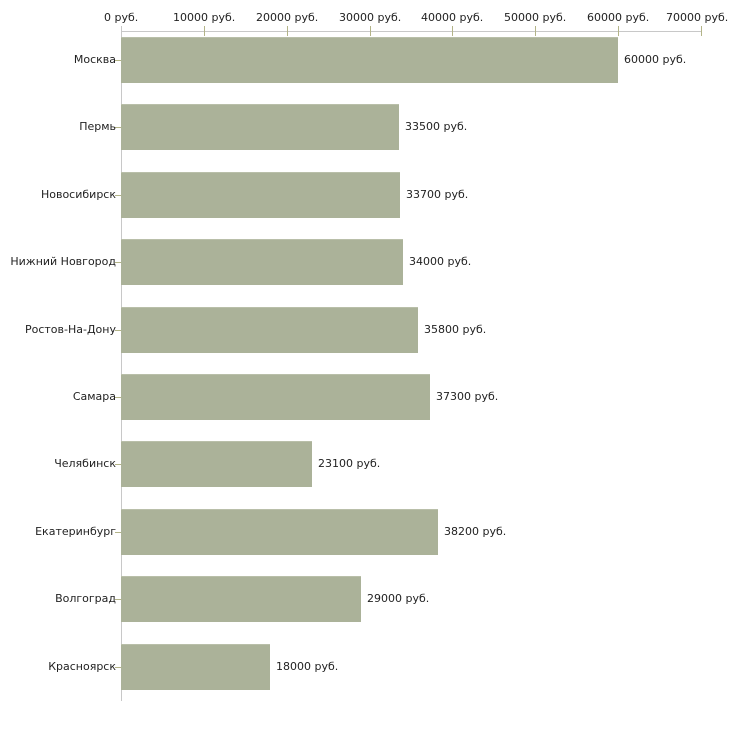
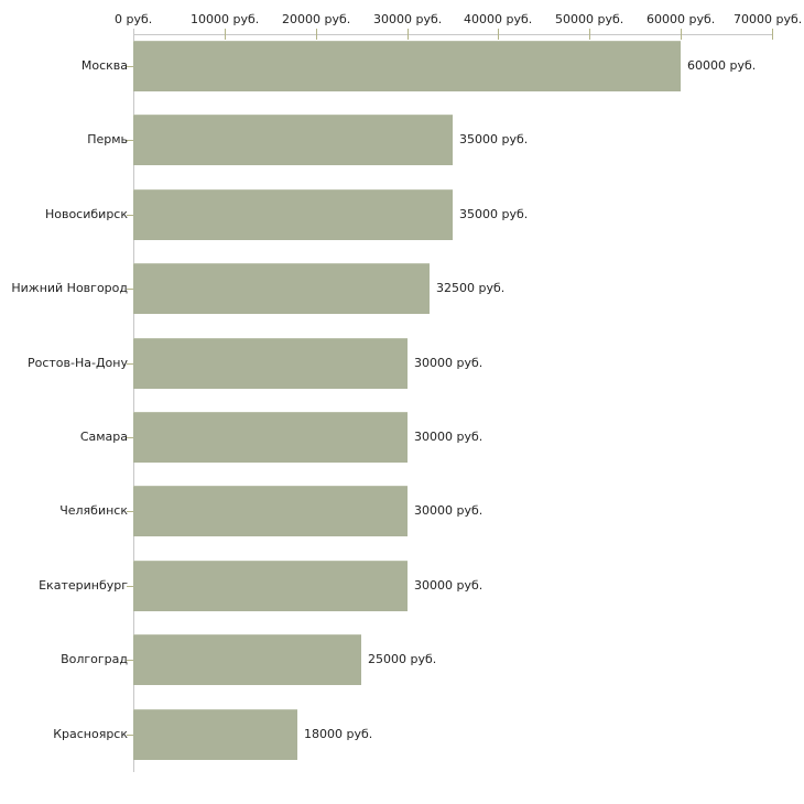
Пермь: 33500 -> 35000
Новосибирск: 33700 -> 35000
Нижний Новгород: 34000 -> 32500
Ростов-На-Дону: 35800 -> 30000
Самара: 37300 -> 30000
Челябинск: 23100 -> 30000
Екатеринбург: 38200 -> 30000
Волгоград: 29000 -> 25000
